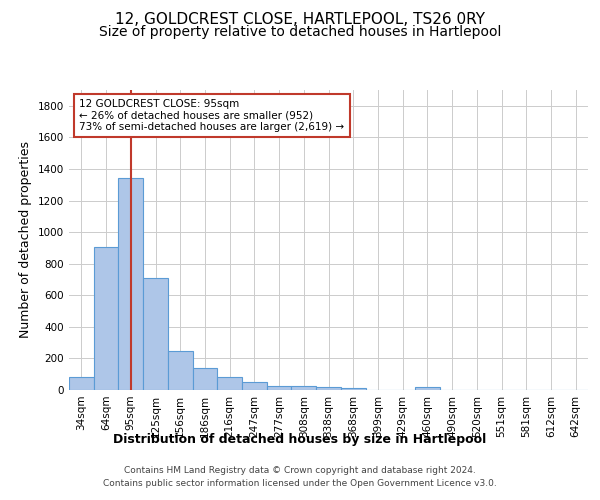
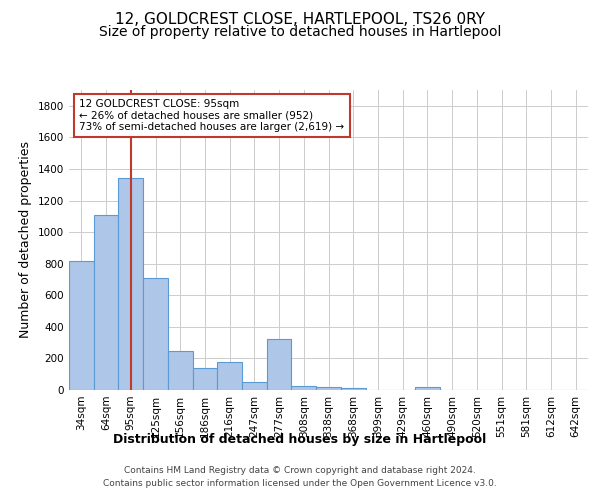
34sqm: 80 -> 820
64sqm: 900 -> 1110
216sqm: 80 -> 180
277sqm: 30 -> 320
